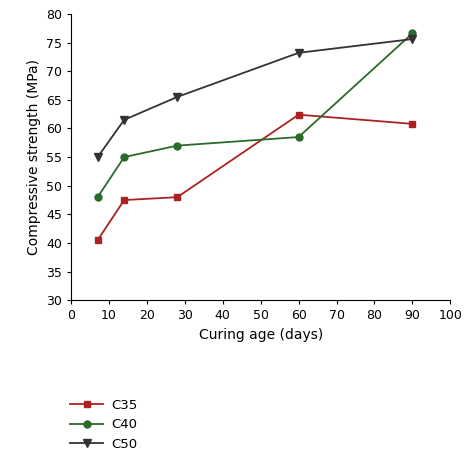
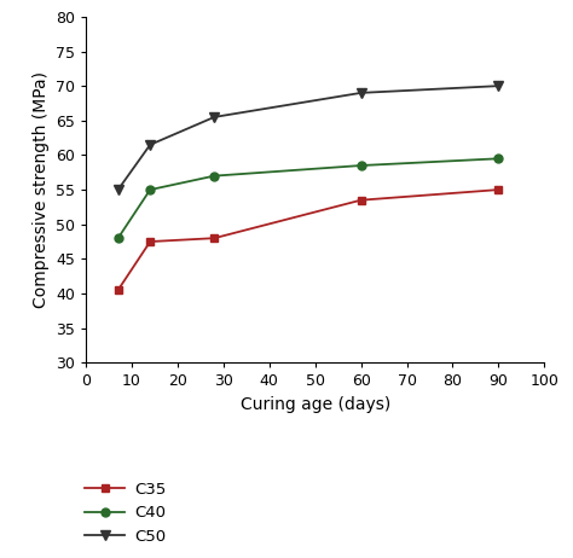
C35/60: 62.4 -> 53.5
C50/60: 73.2 -> 69.0
C35/90: 60.8 -> 55.0
C40/90: 76.6 -> 59.5
C50/90: 75.6 -> 70.0
